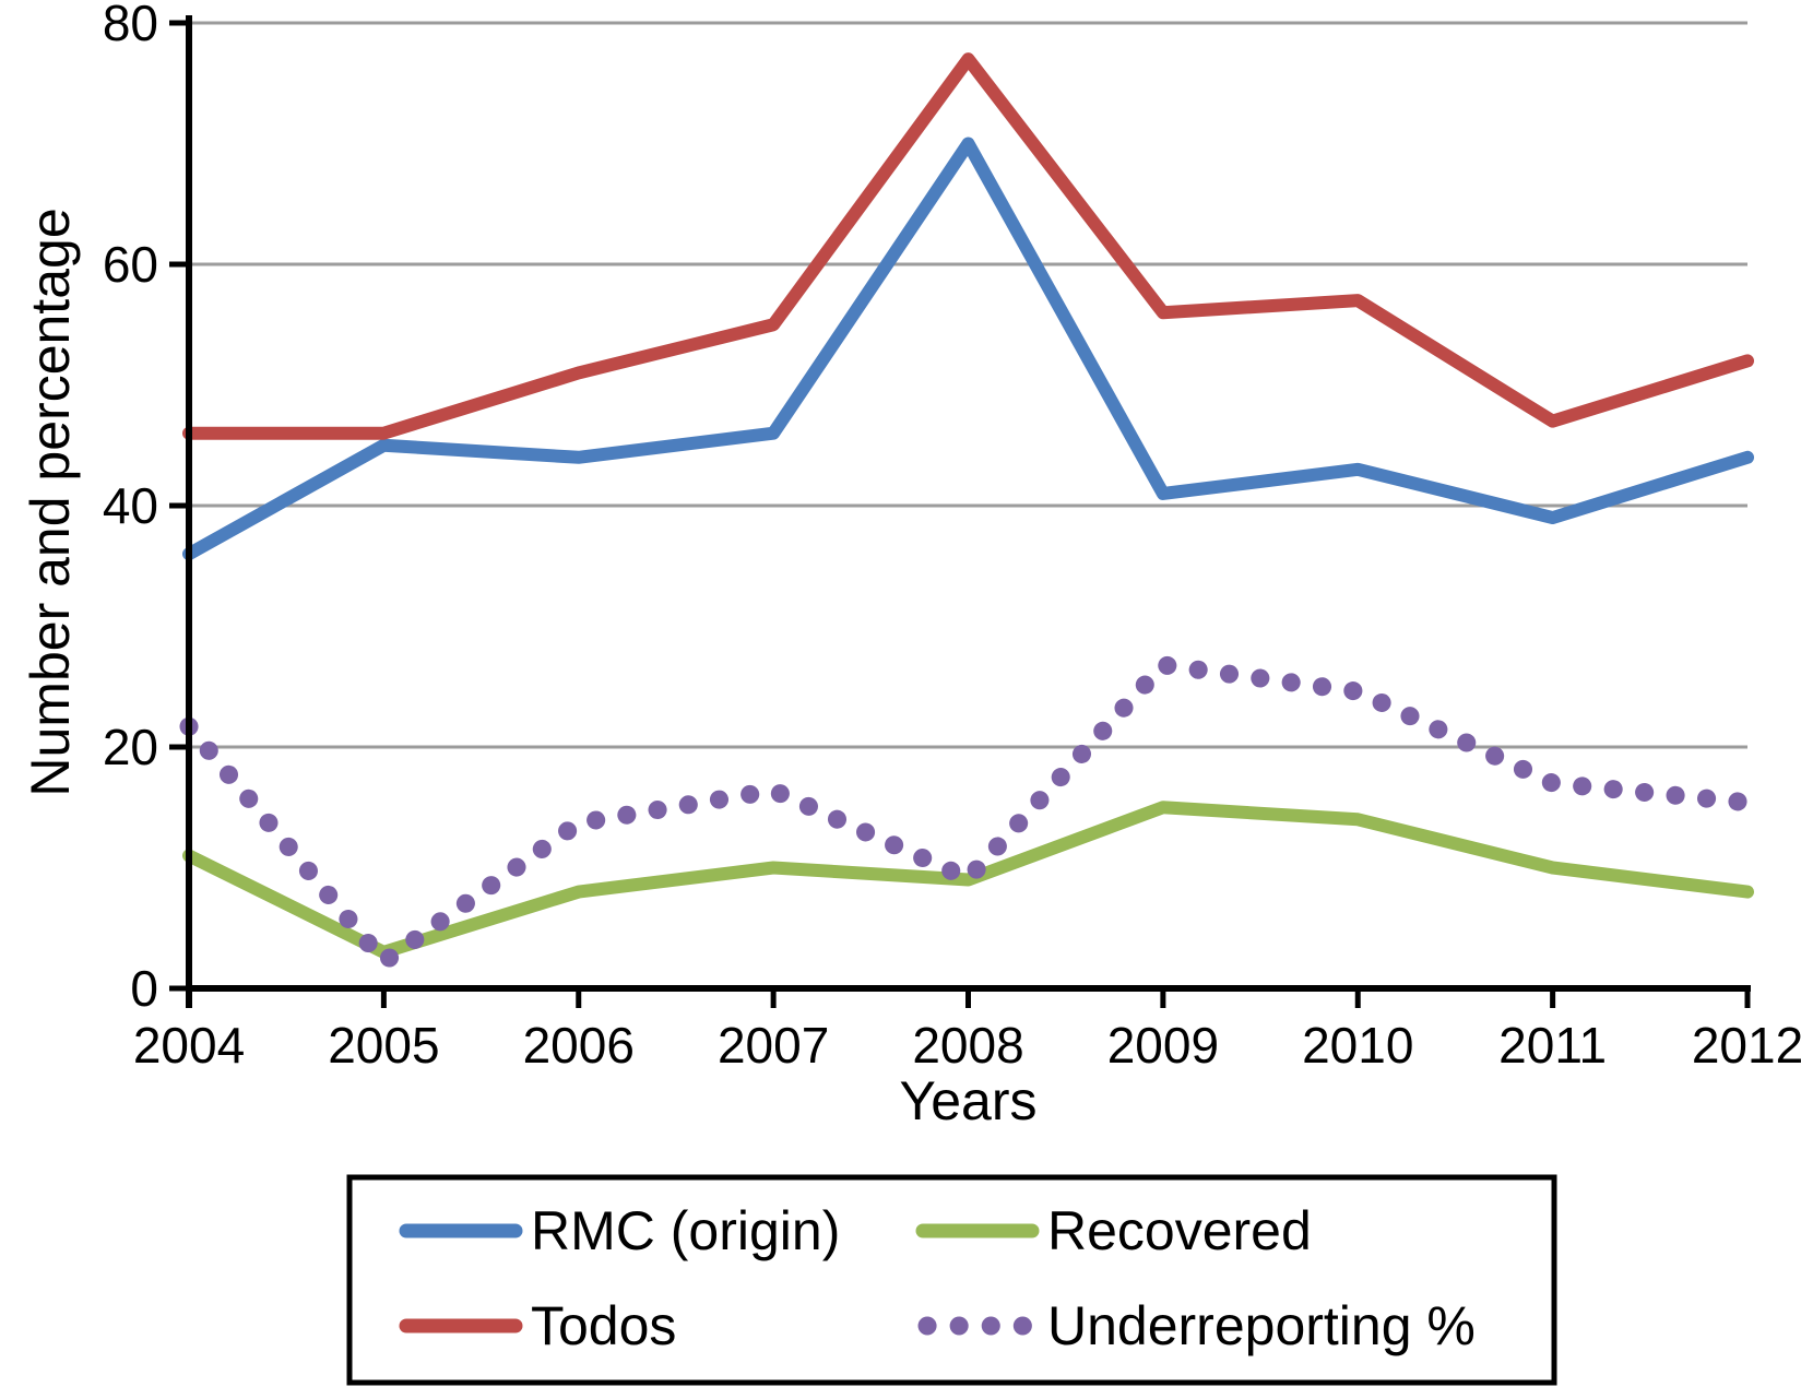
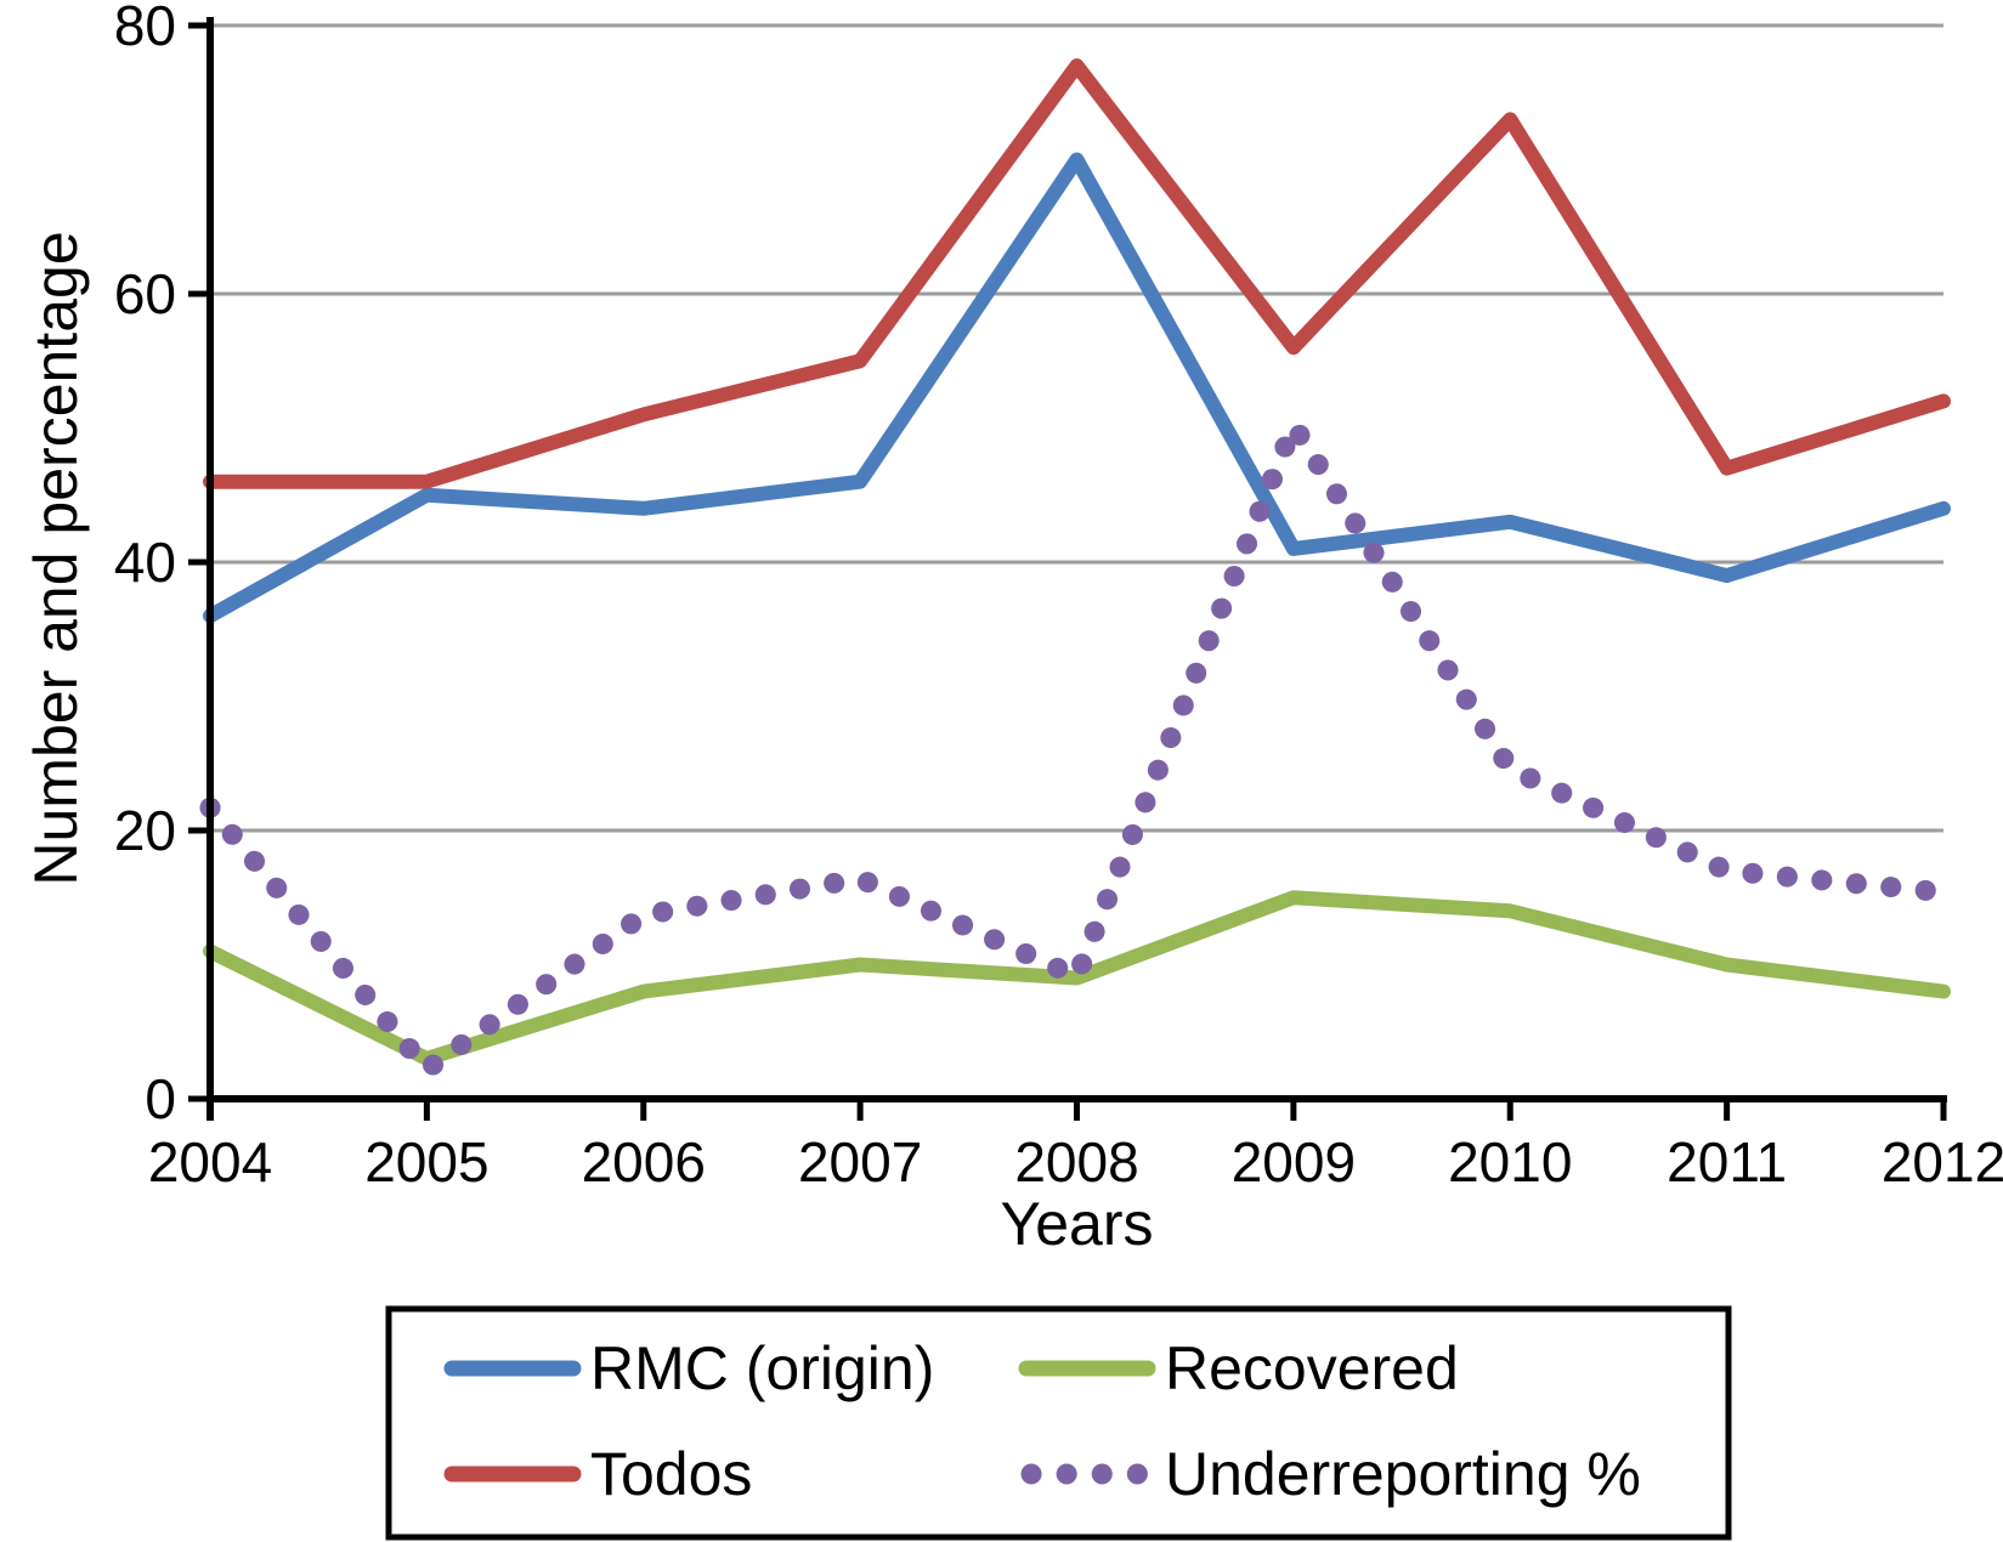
Underreporting %/2009: 26.8 -> 50.2
Todos/2010: 57 -> 73
